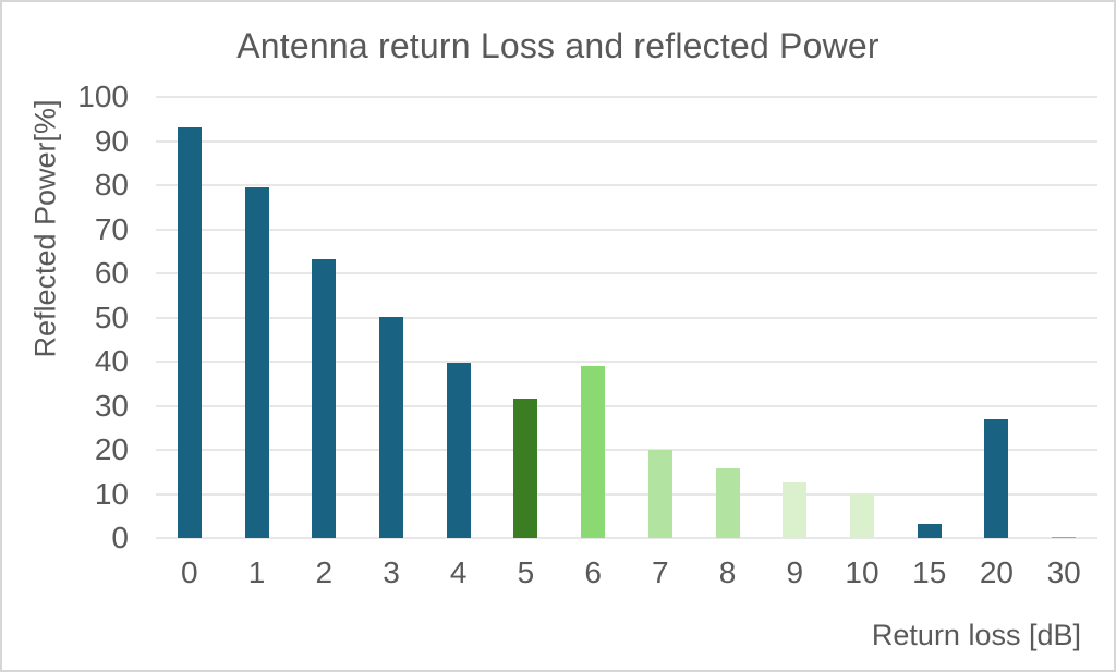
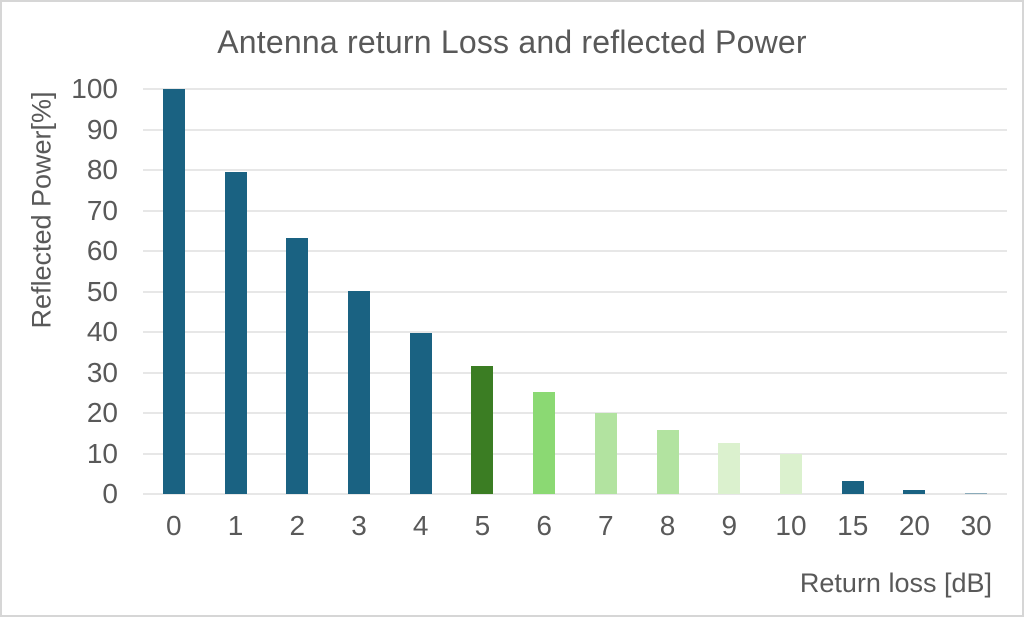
0: 93 -> 100
6: 39 -> 25
20: 27 -> 1
